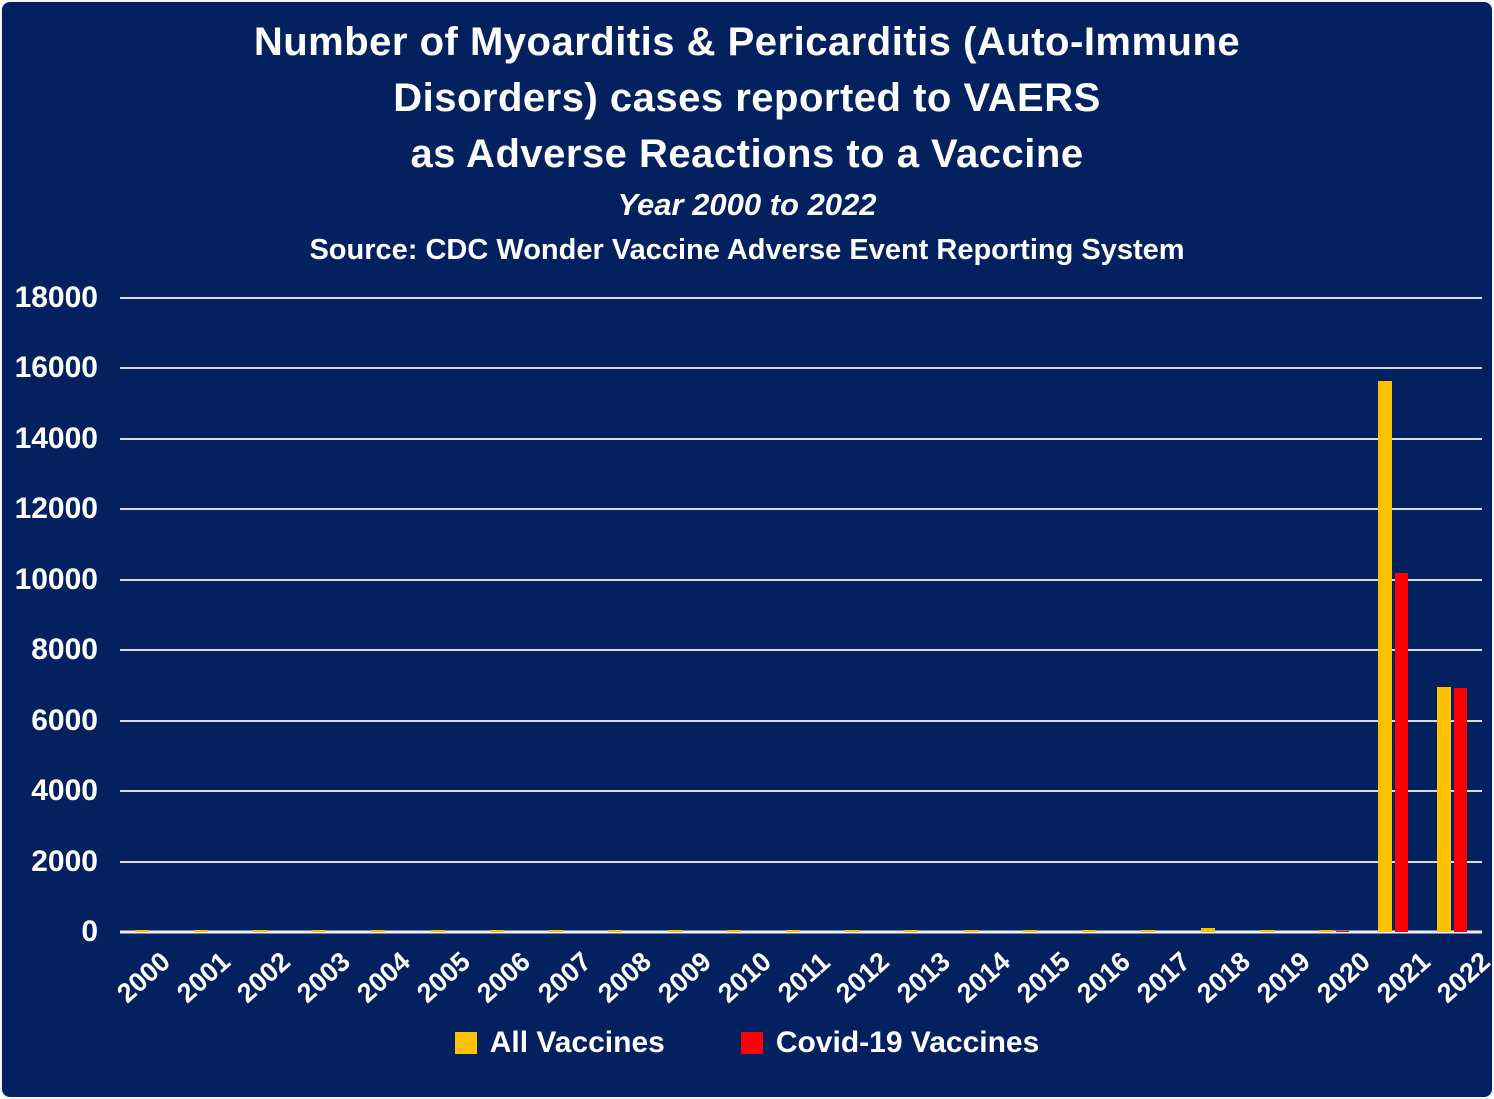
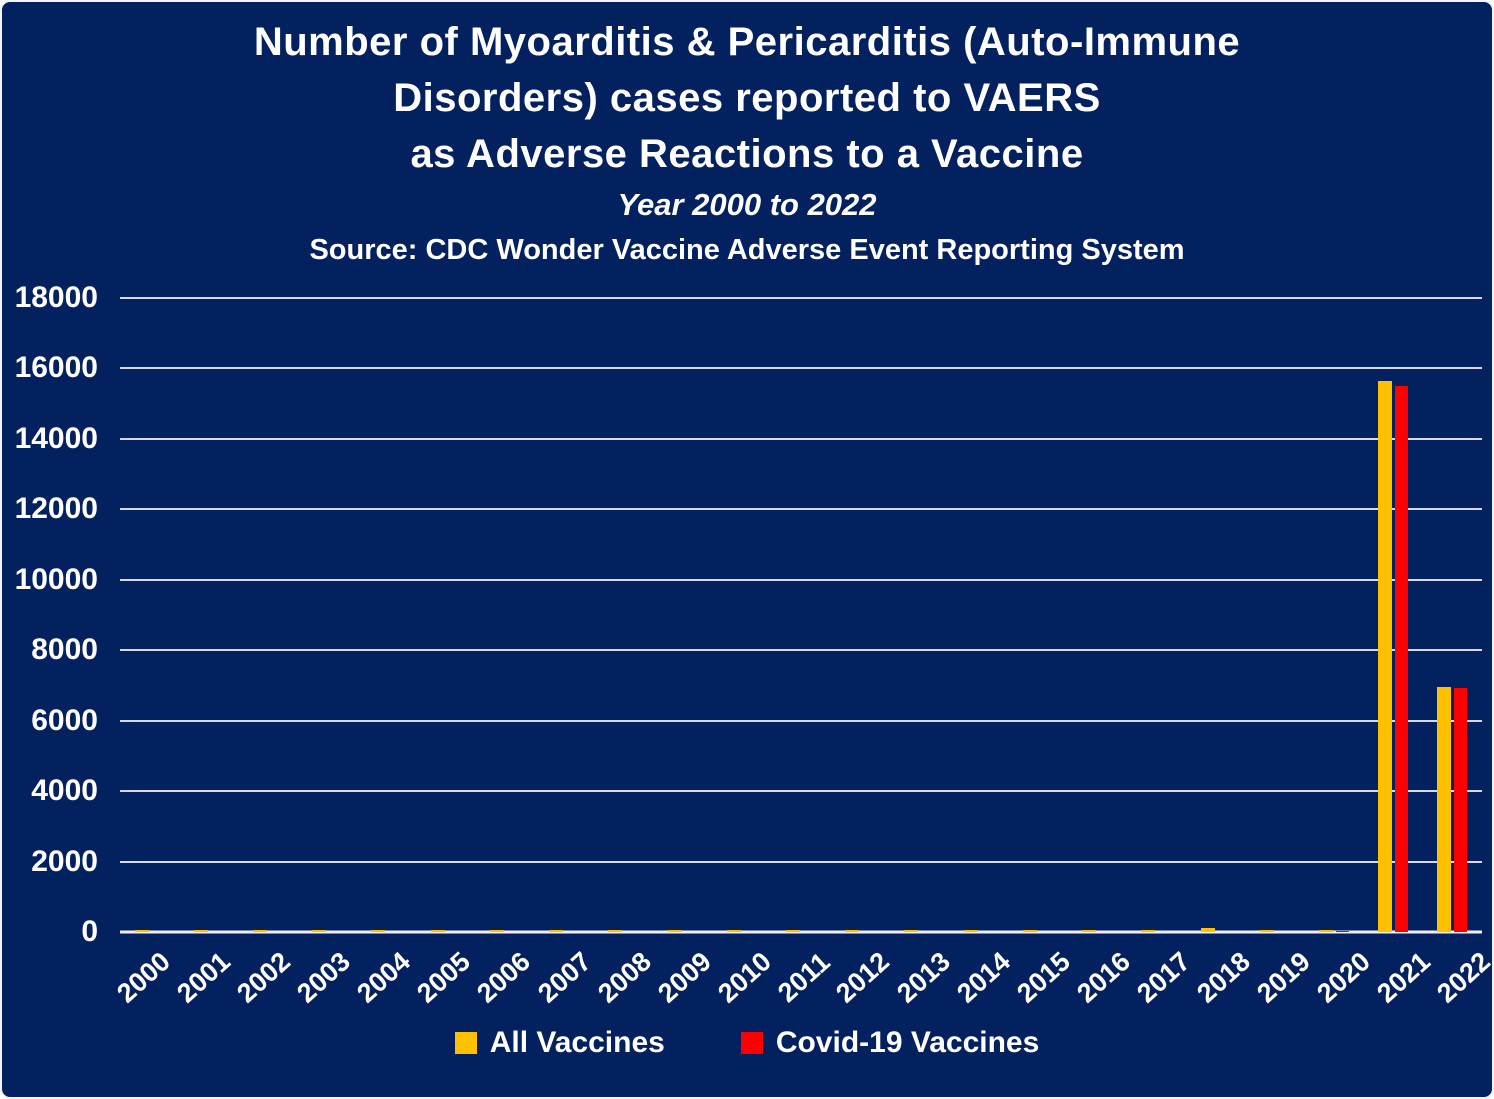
Covid-19 Vaccines/2021: 10200 -> 15500
